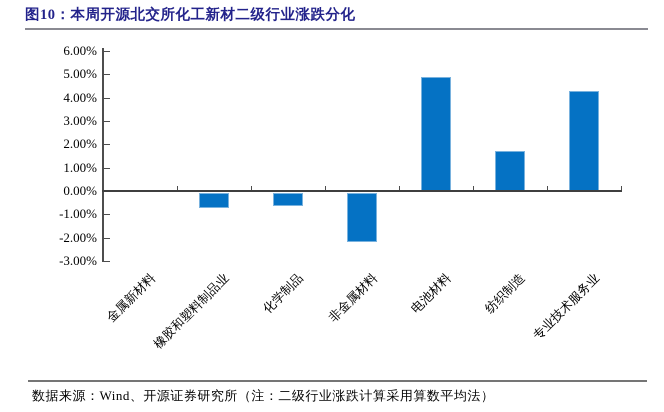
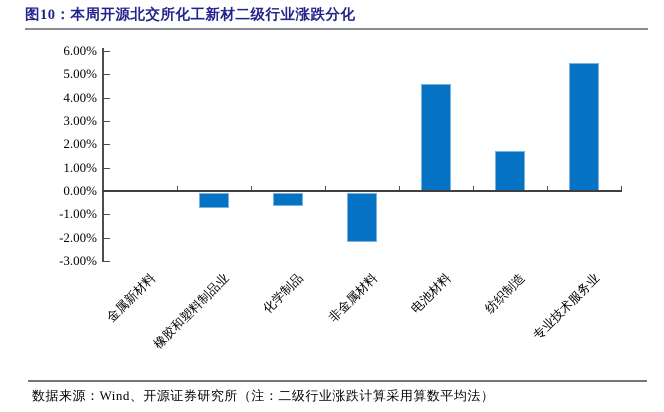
电池材料: 4.9% -> 4.6%
专业技术服务业: 4.3% -> 5.5%
